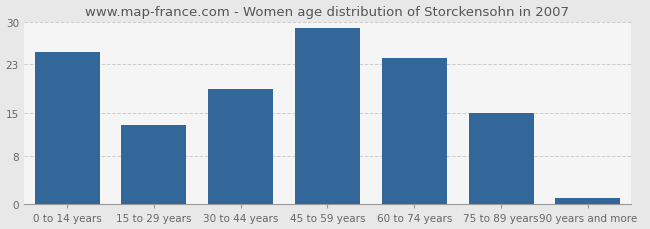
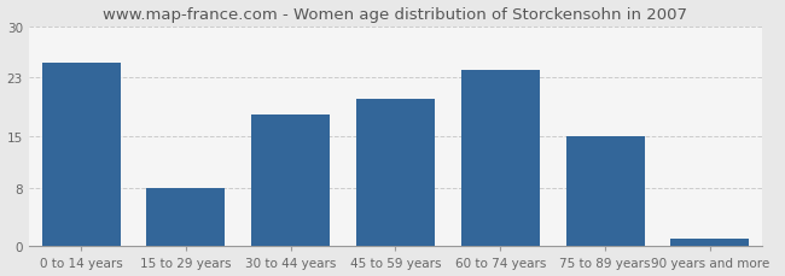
15 to 29 years: 13 -> 8
30 to 44 years: 19 -> 18
45 to 59 years: 29 -> 20
